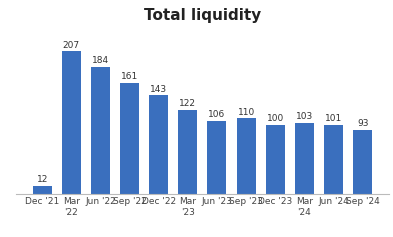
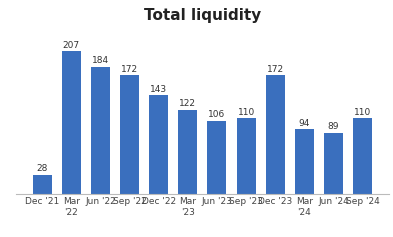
Dec '21: 12 -> 28
Sep '22: 161 -> 172
Dec '23: 100 -> 172
Mar '24: 103 -> 94
Jun '24: 101 -> 89
Sep '24: 93 -> 110
